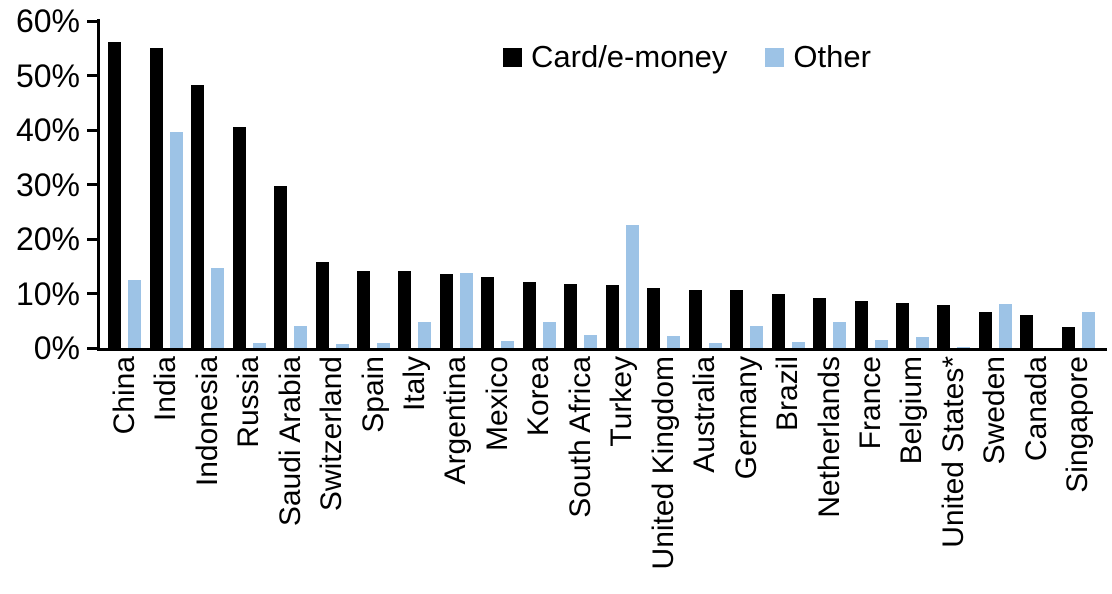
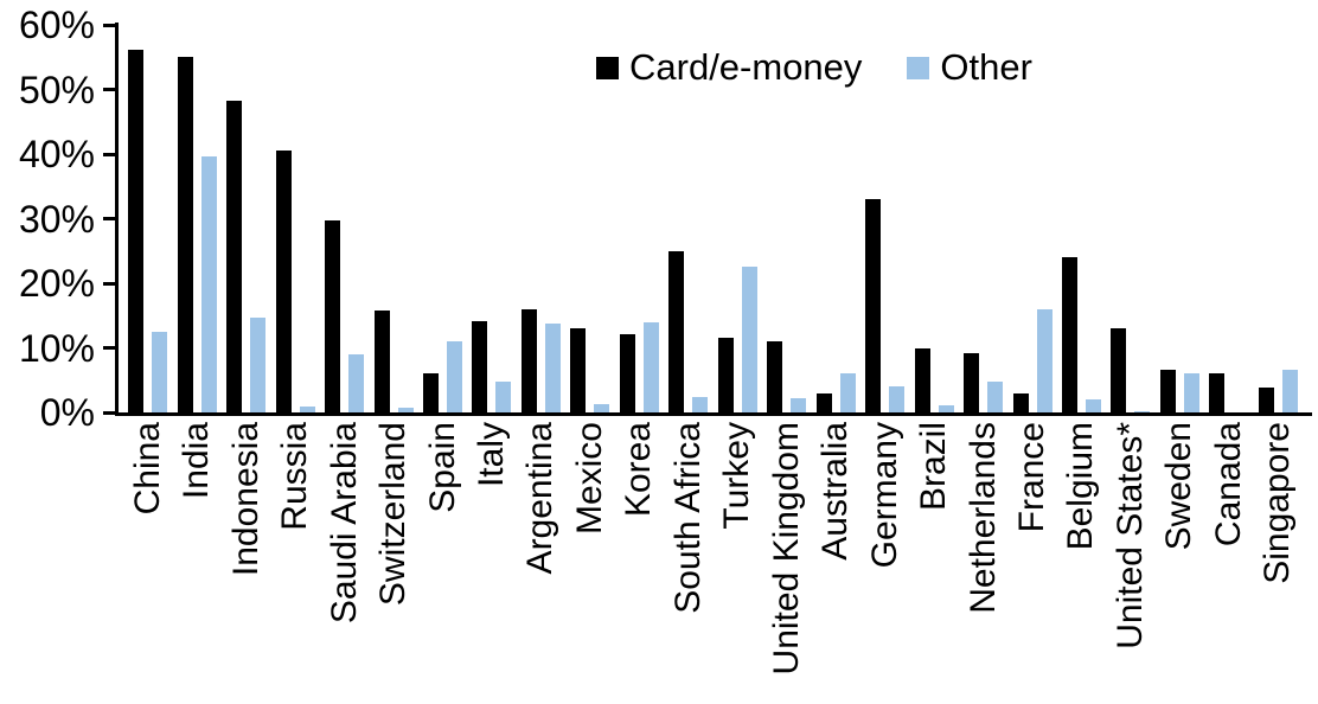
Other/Saudi Arabia: 4% -> 9%
Card/e-money/Spain: 14% -> 6%
Other/Spain: 1% -> 11%
Card/e-money/Argentina: 14% -> 16%
Other/Korea: 5% -> 14%
Card/e-money/South Africa: 12% -> 25%
Card/e-money/Australia: 11% -> 3%
Other/Australia: 1% -> 6%
Card/e-money/Germany: 11% -> 33%
Card/e-money/France: 9% -> 3%
Other/France: 2% -> 16%
Card/e-money/Belgium: 8% -> 24%
Card/e-money/United States*: 8% -> 13%
Other/Sweden: 8% -> 6%
